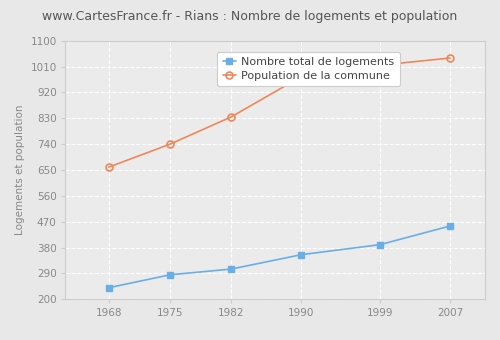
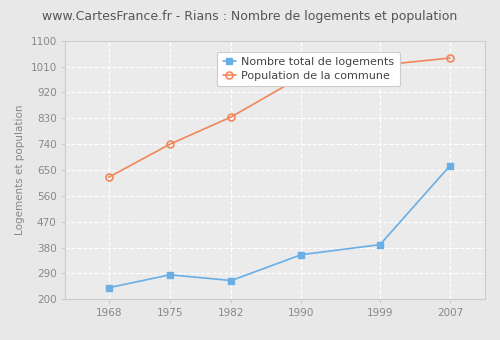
Population de la commune/1968: 660 -> 625
Nombre total de logements/1982: 305 -> 265
Nombre total de logements/2007: 455 -> 665
